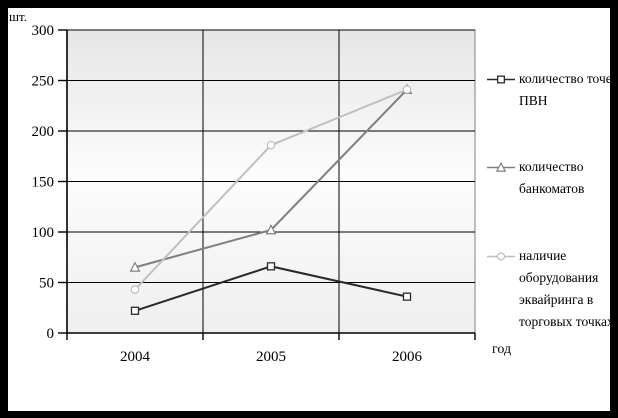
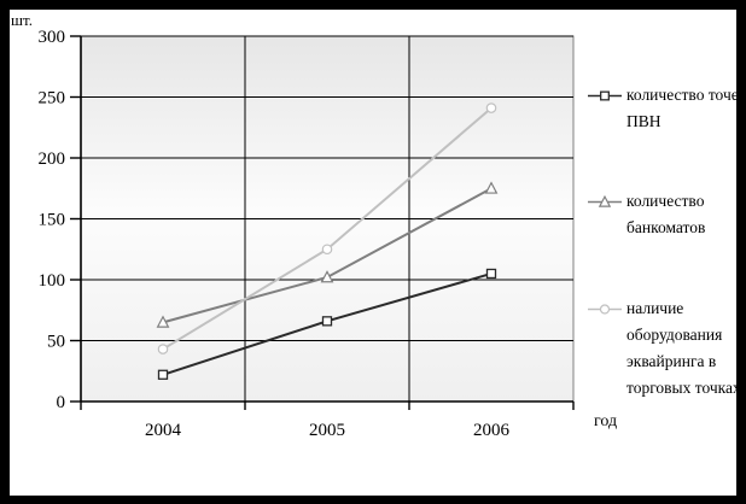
наличие оборудования эквайринга в торговых точках/2005: 186 -> 125
количество точек ПВН/2006: 36 -> 105
количество банкоматов/2006: 241 -> 175
